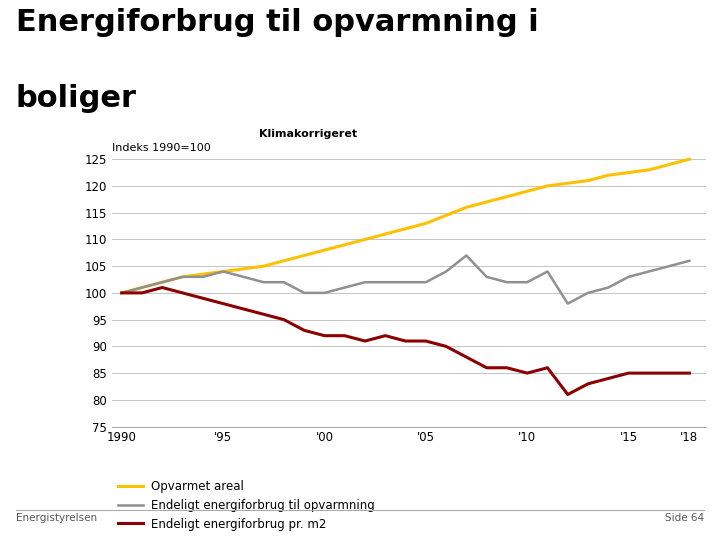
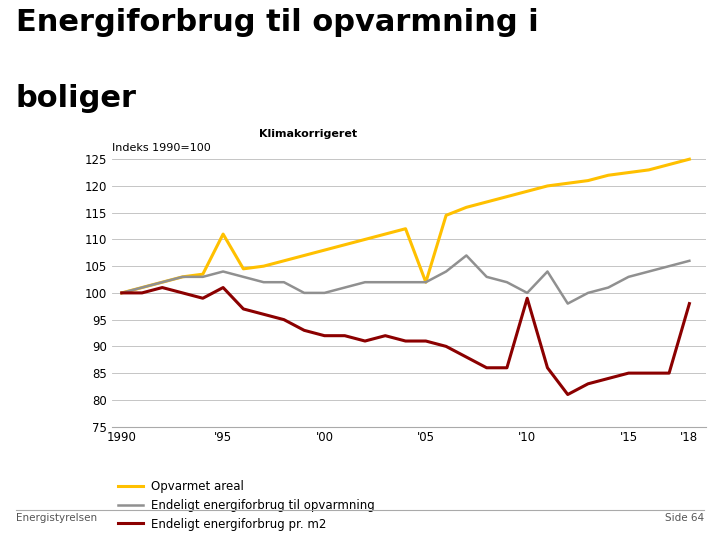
Opvarmet areal/'95: 104.0 -> 111.0
Endeligt energiforbrug pr. m2/'95: 98 -> 101
Opvarmet areal/'05: 113.0 -> 102.0
Endeligt energiforbrug til opvarmning/'10: 102 -> 100
Endeligt energiforbrug pr. m2/'10: 85 -> 99
Endeligt energiforbrug pr. m2/'18: 85 -> 98
